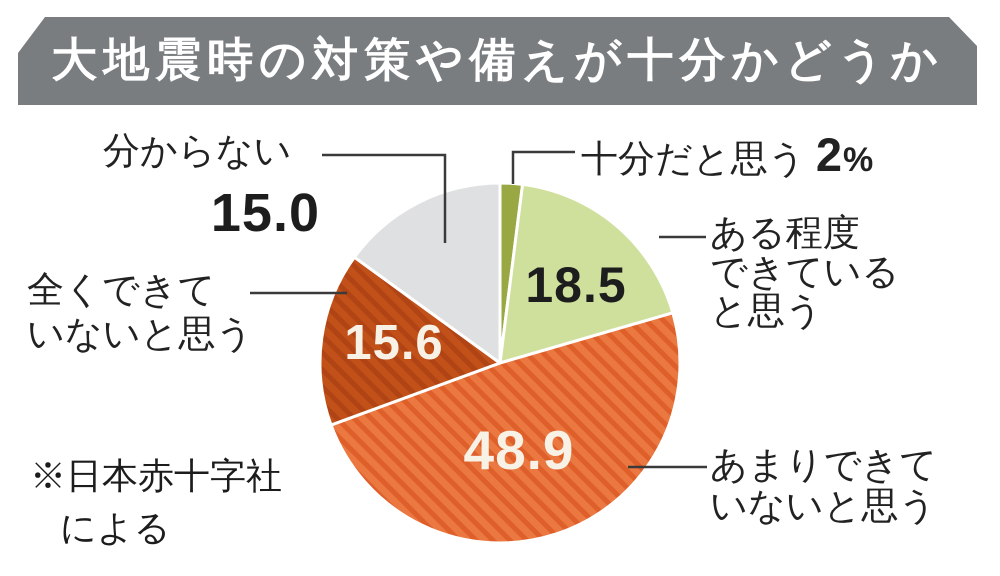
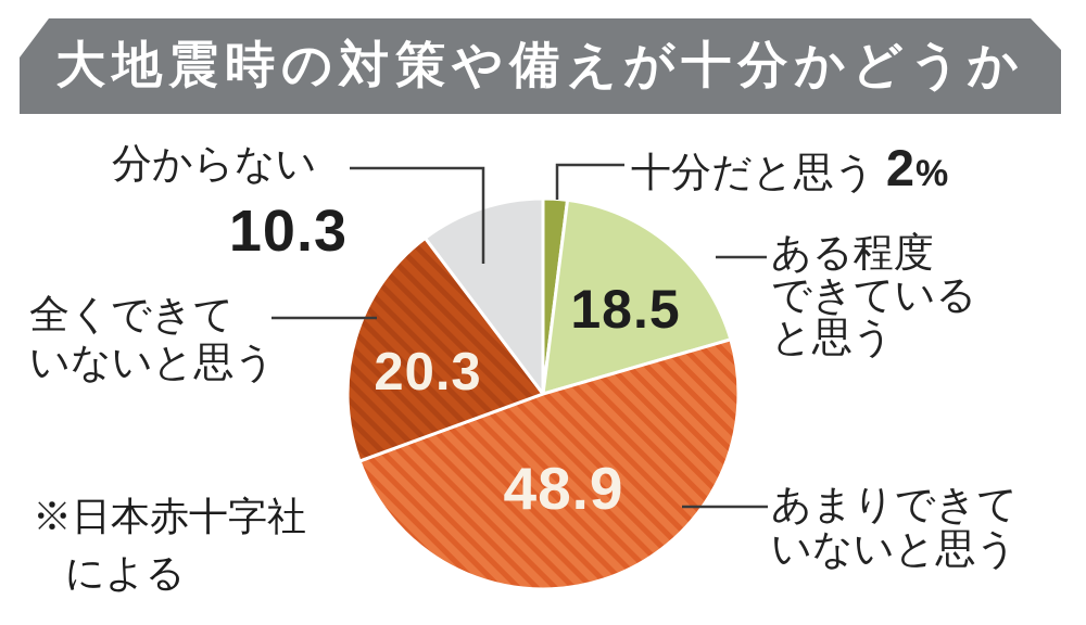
全くできていないと思う: 15.6 -> 20.3
分からない: 15.0 -> 10.3
